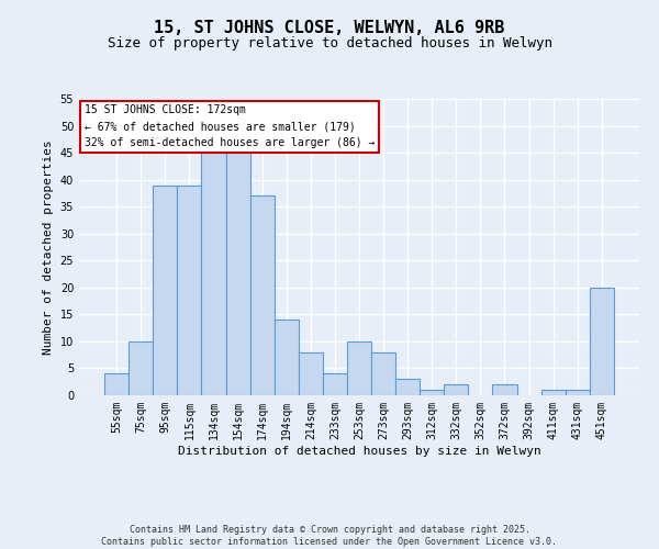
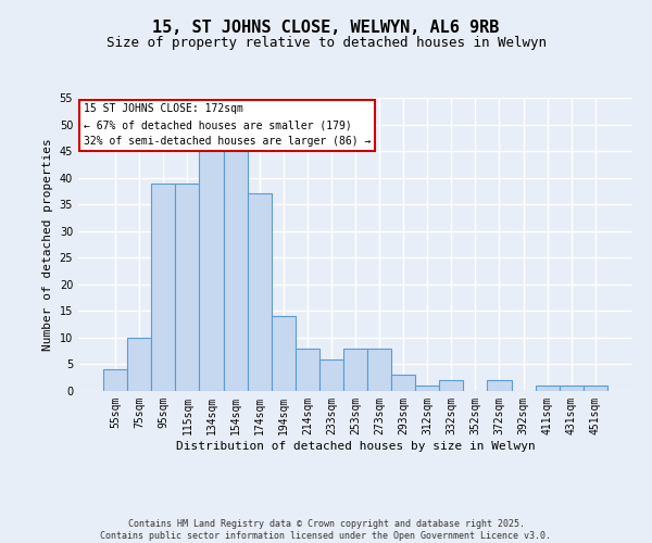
233sqm: 4 -> 6
253sqm: 10 -> 8
451sqm: 20 -> 1
